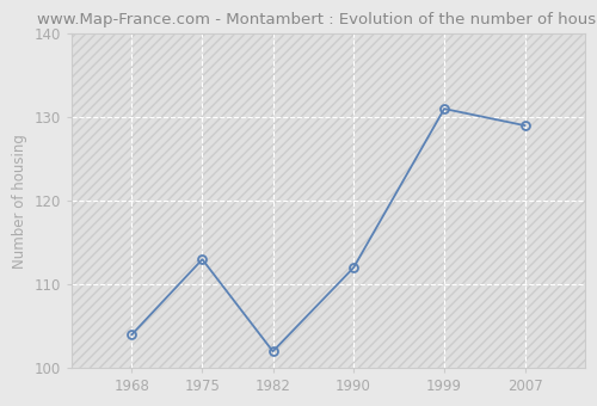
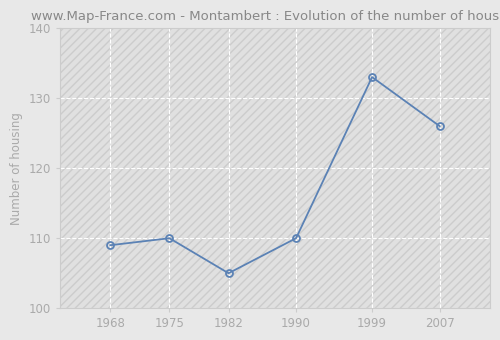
1968: 104 -> 109
1975: 113 -> 110
1982: 102 -> 105
1990: 112 -> 110
1999: 131 -> 133
2007: 129 -> 126
